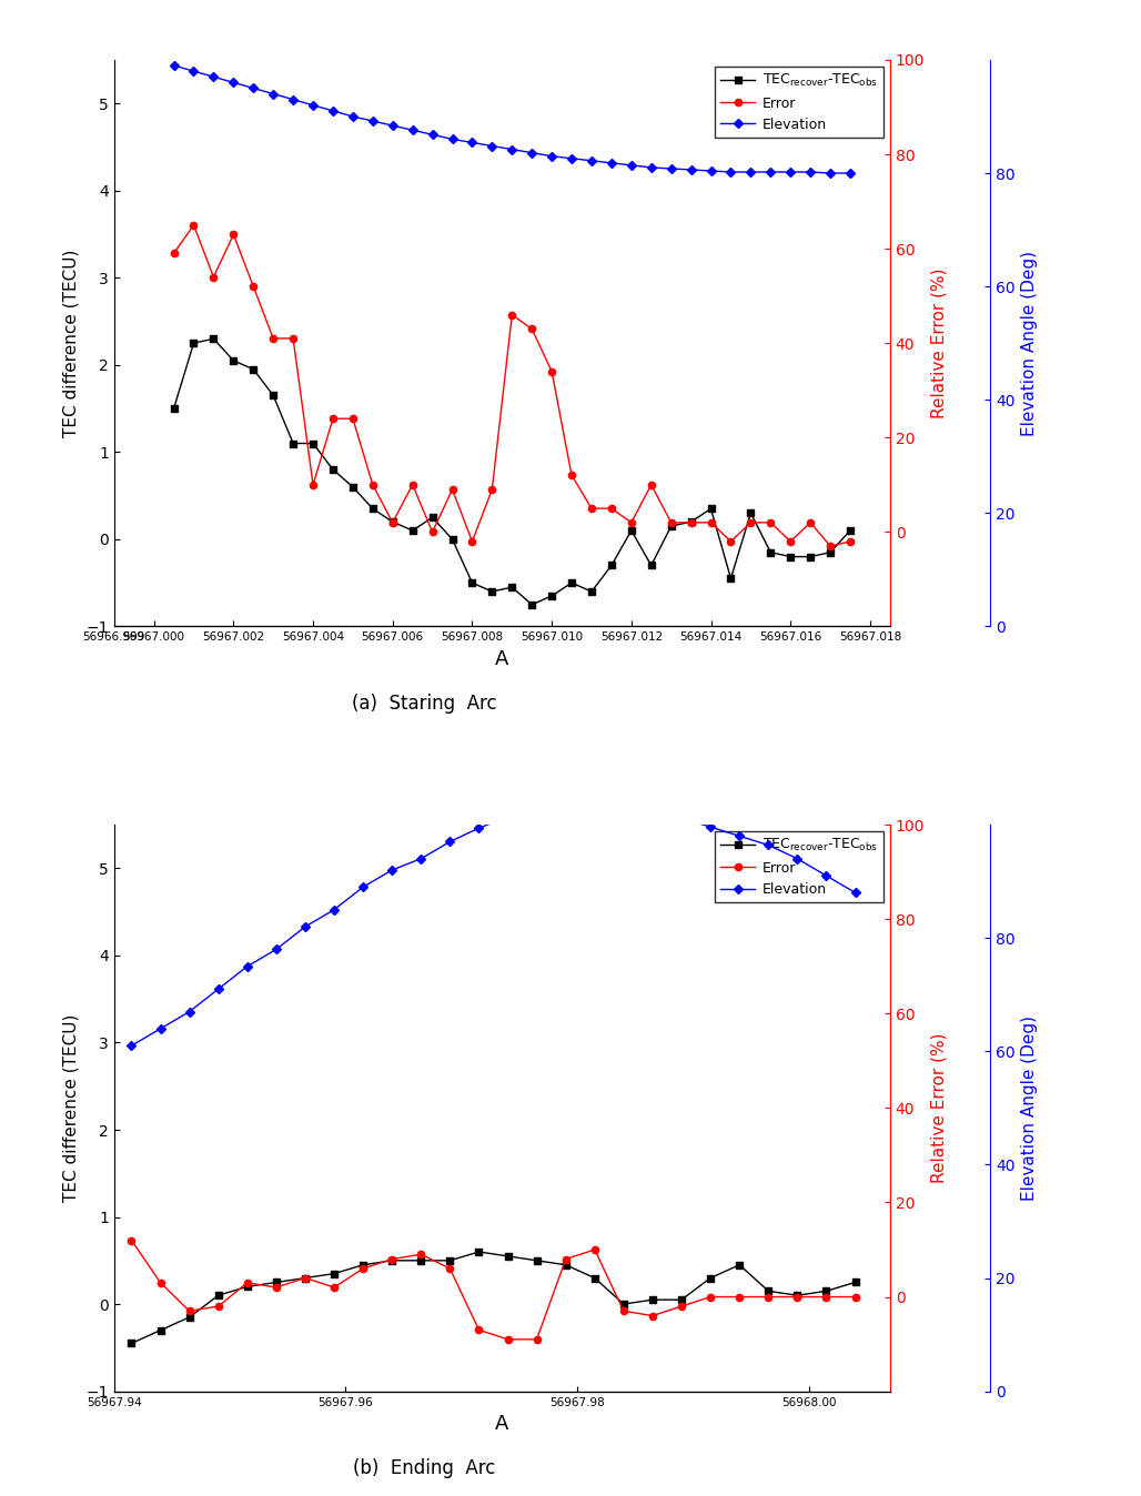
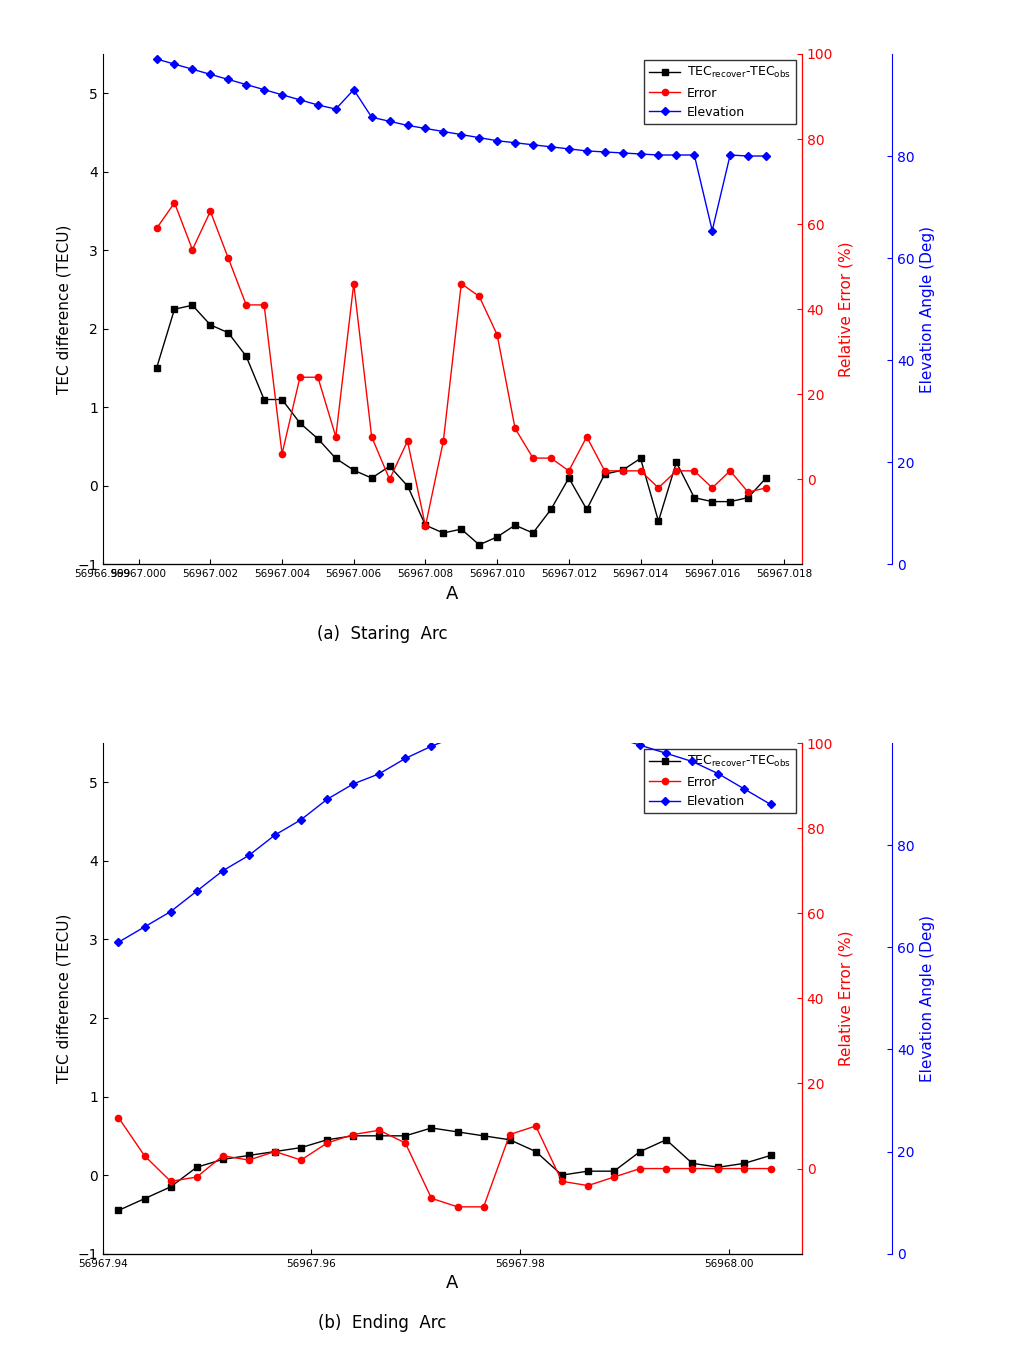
Error/56967.004: 10 -> 6
Error/56967.006: 2 -> 46
Elevation/56967.006: 88.4 -> 93.0
Error/56967.008: -2 -> -11
Elevation/56967.016: 80.2 -> 65.4
